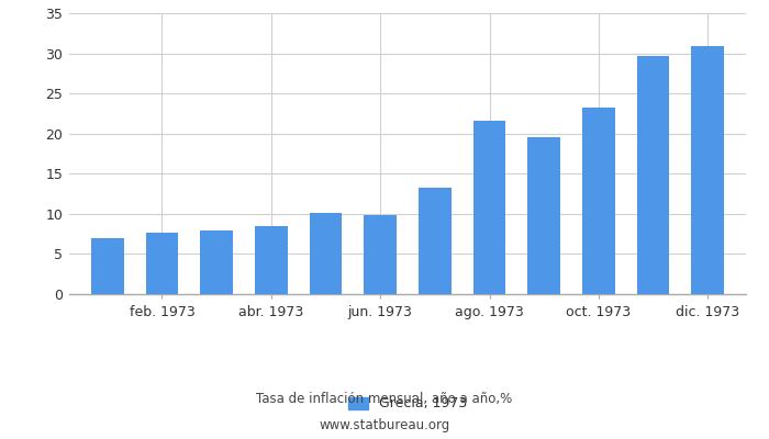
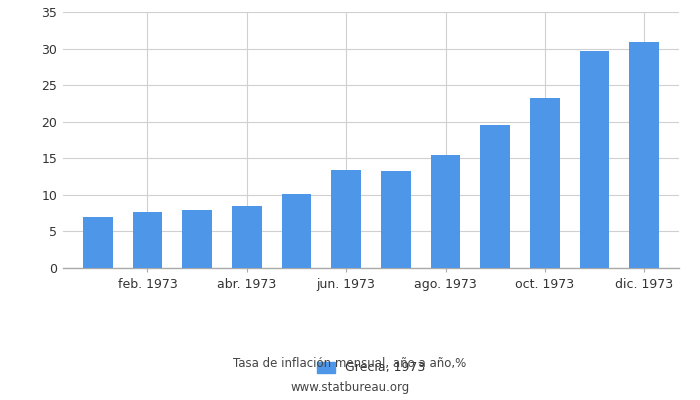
jun. 1973: 9.8 -> 13.4
ago. 1973: 21.6 -> 15.5
